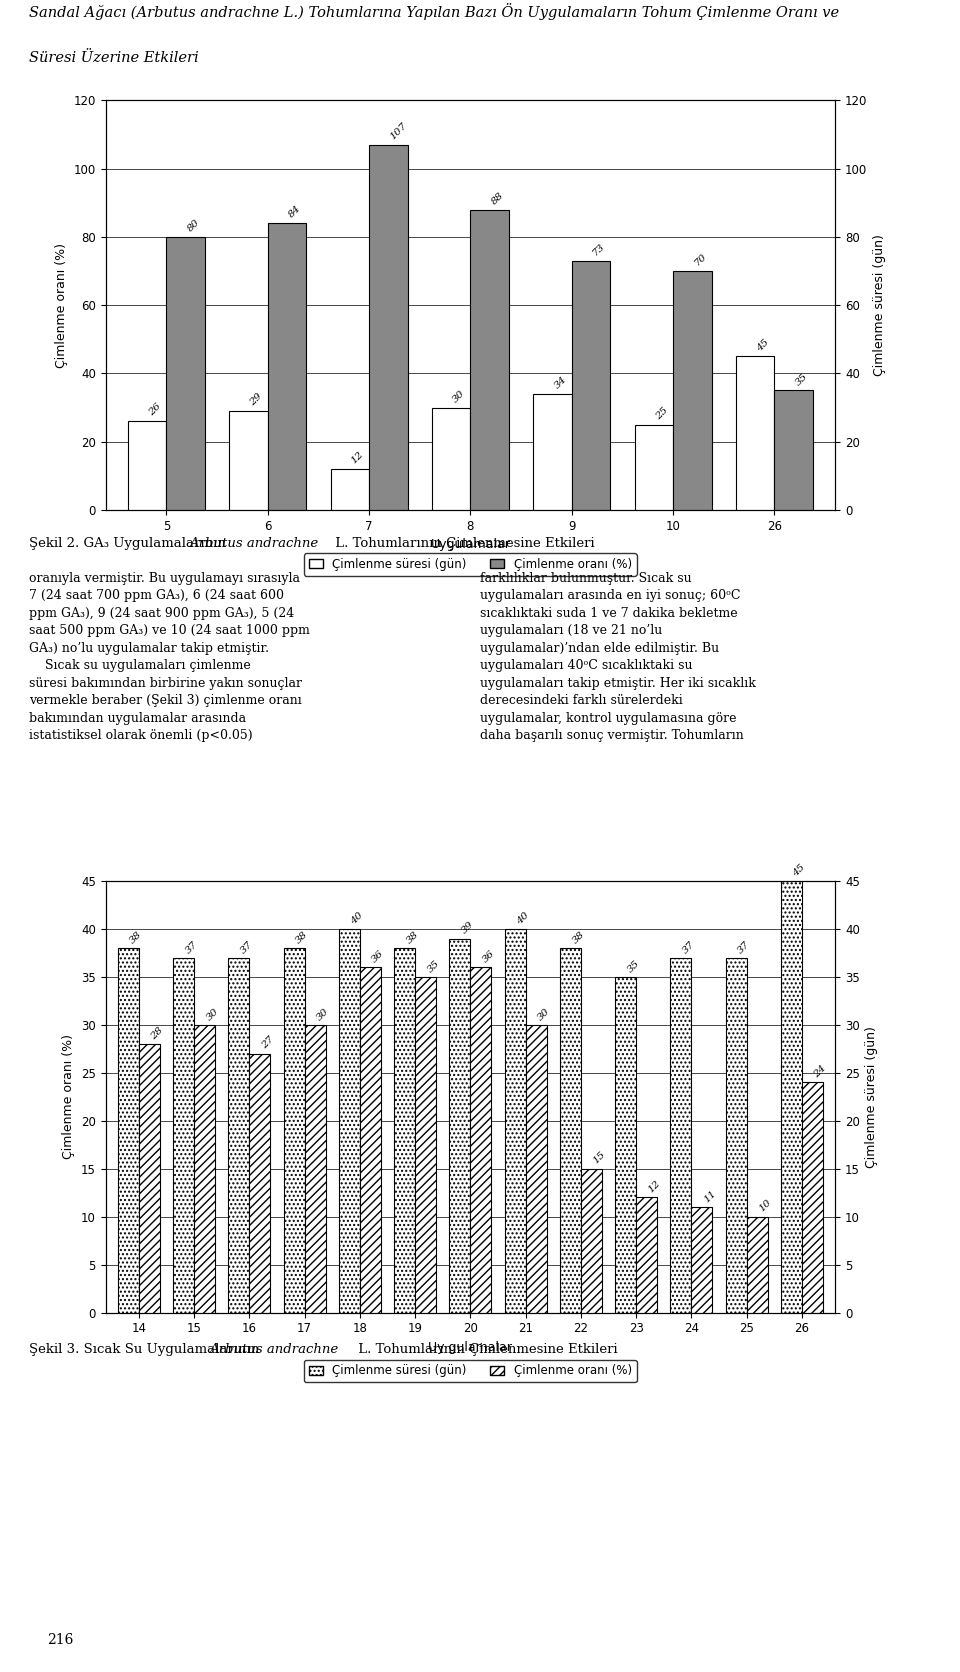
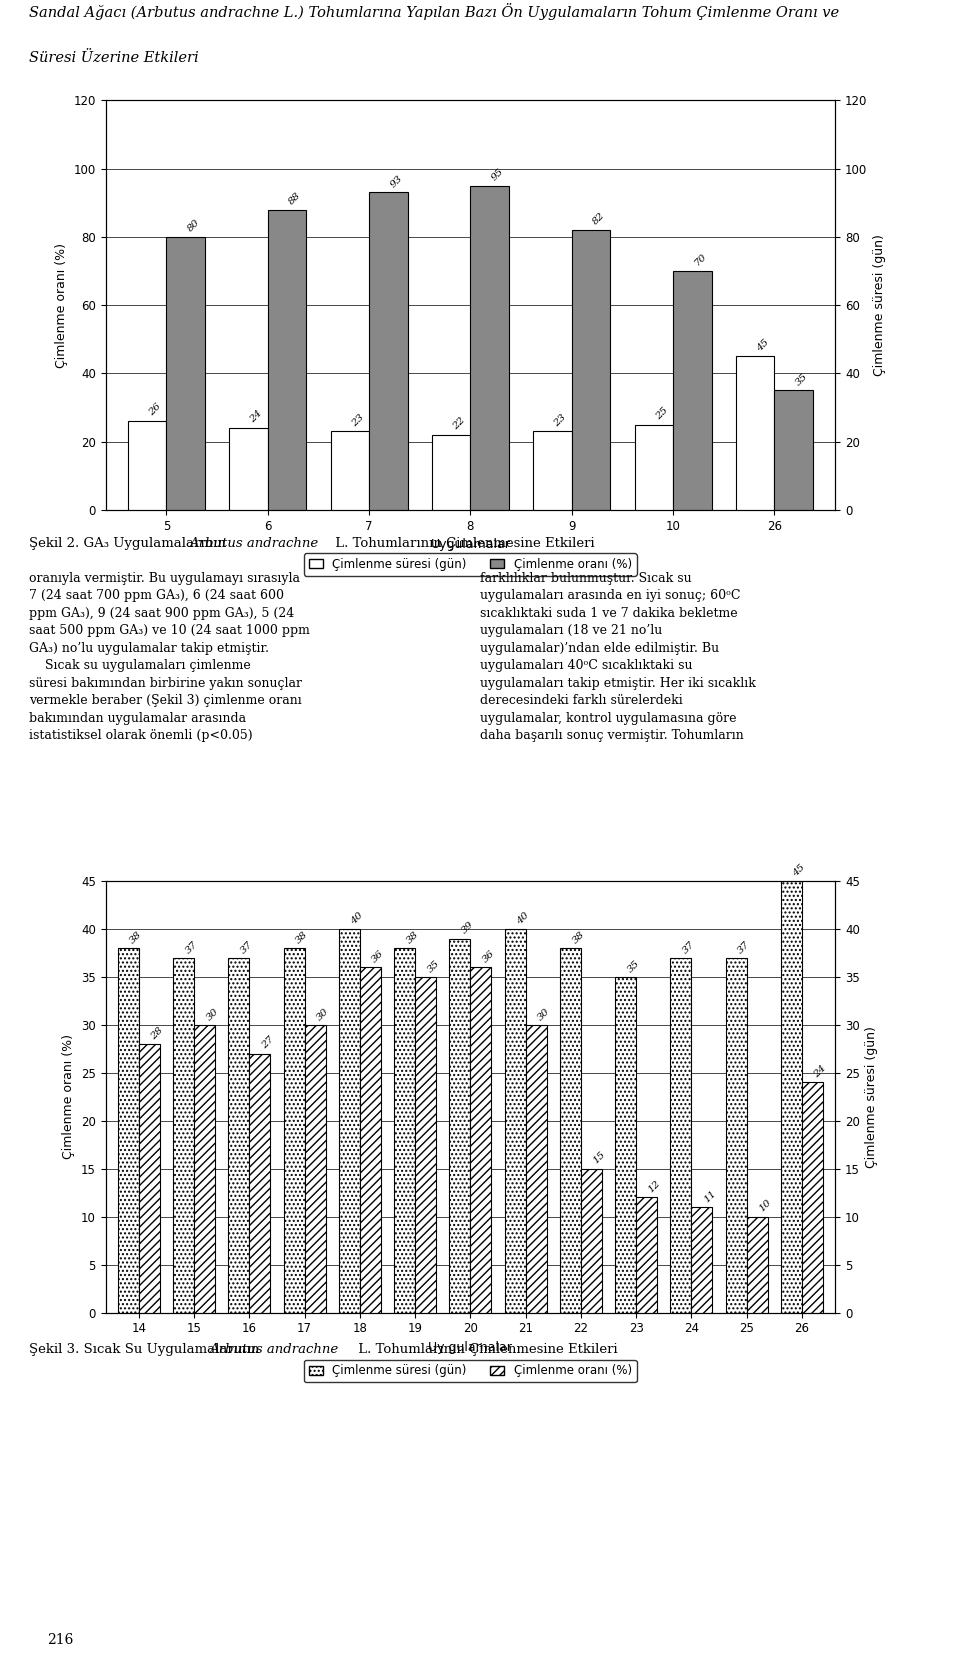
Çimlenme süresi (gün)/6: 29 -> 24
Çimlenme oranı (%)/6: 84 -> 88
Çimlenme süresi (gün)/7: 12 -> 23
Çimlenme oranı (%)/7: 107 -> 93
Çimlenme süresi (gün)/8: 30 -> 22
Çimlenme oranı (%)/8: 88 -> 95
Çimlenme süresi (gün)/9: 34 -> 23
Çimlenme oranı (%)/9: 73 -> 82
